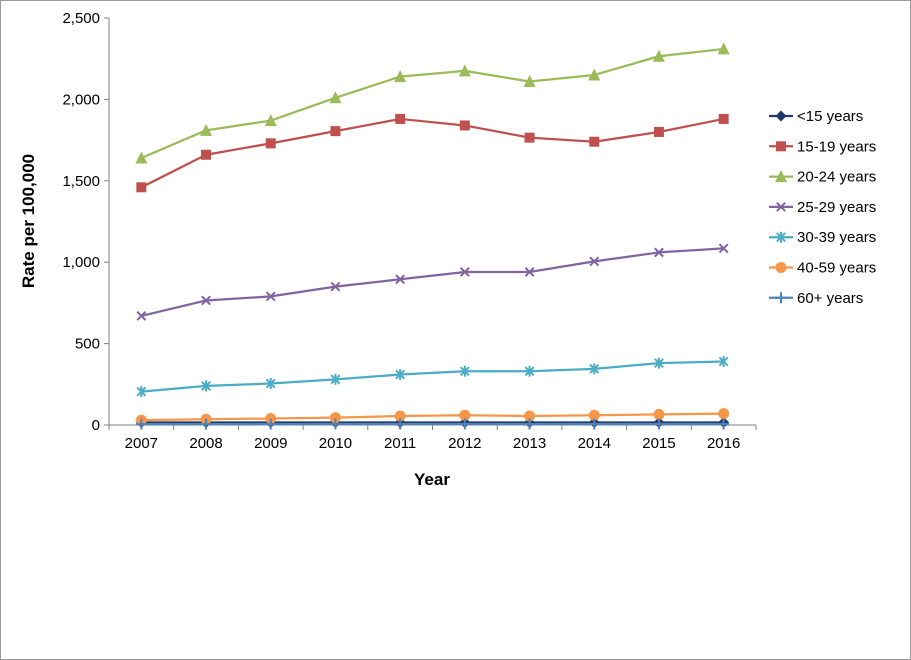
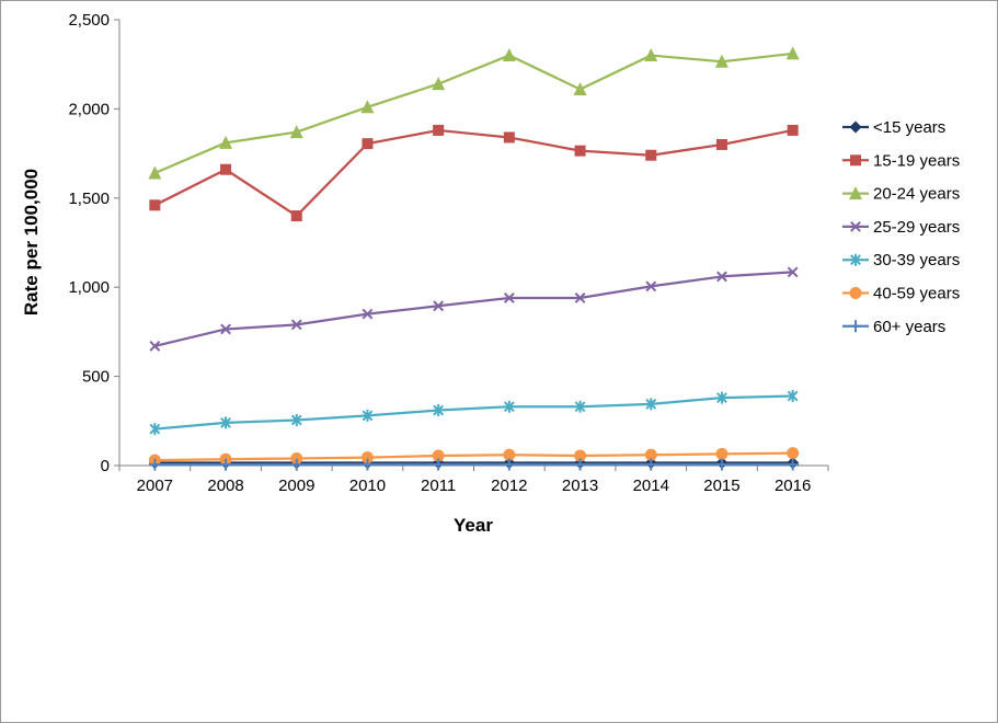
15-19 years/2009: 1730 -> 1400
20-24 years/2012: 2180 -> 2300
20-24 years/2014: 2150 -> 2300
